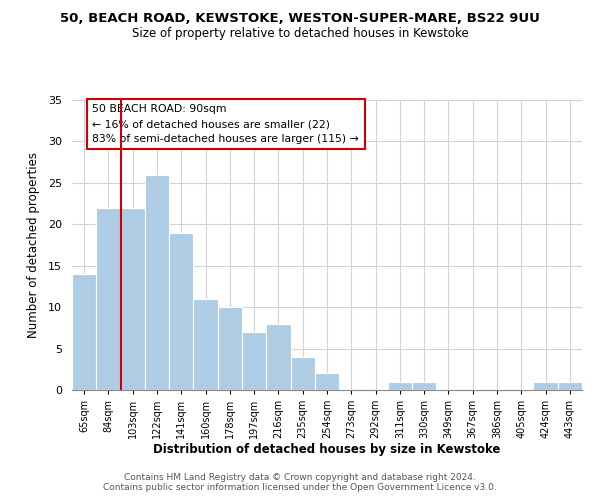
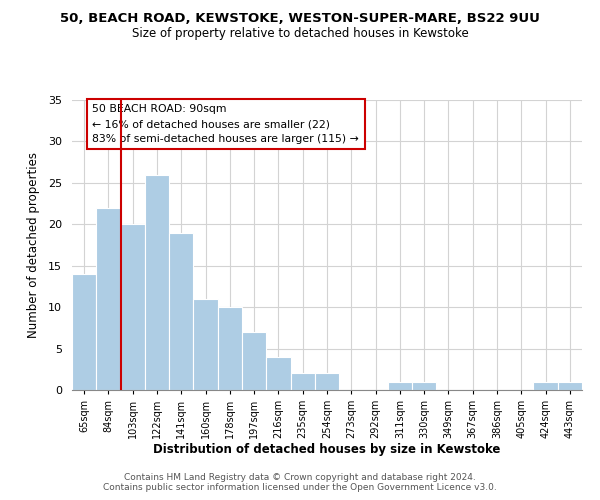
103sqm: 22 -> 20
216sqm: 8 -> 4
235sqm: 4 -> 2
